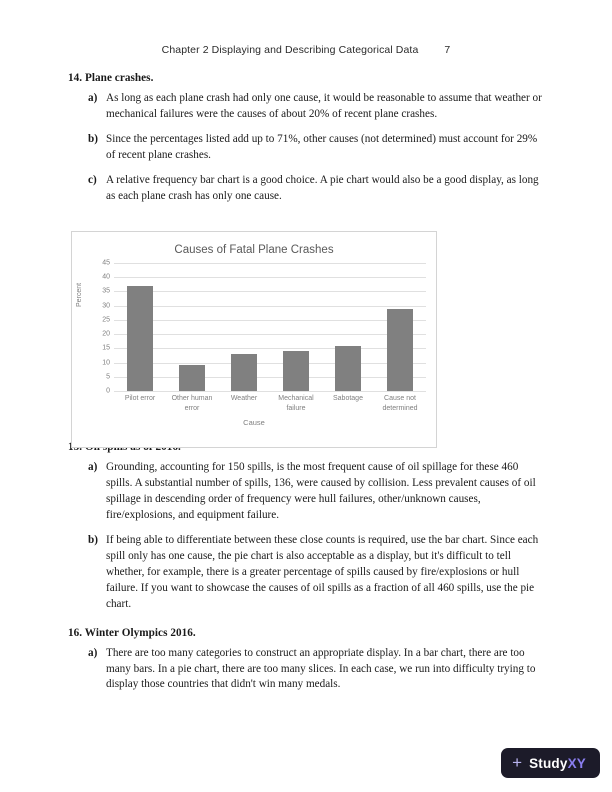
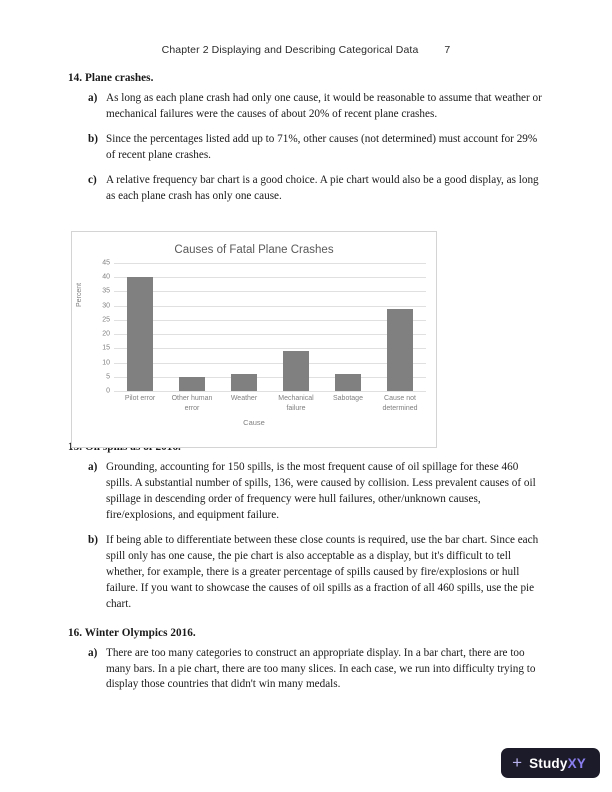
Pilot error: 37 -> 40
Other human error: 9 -> 5
Weather: 13 -> 6
Sabotage: 16 -> 6
